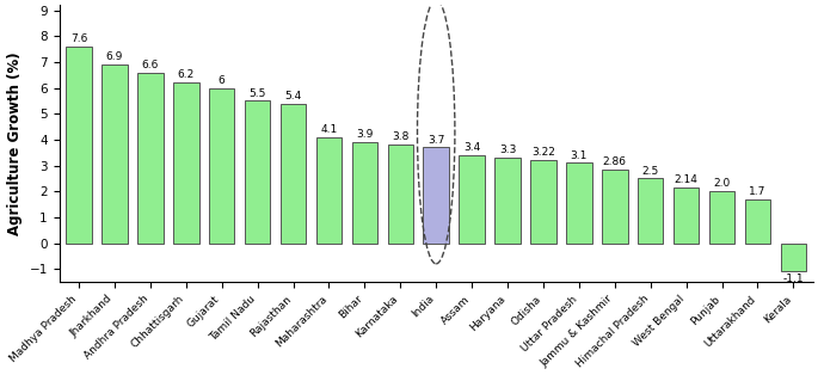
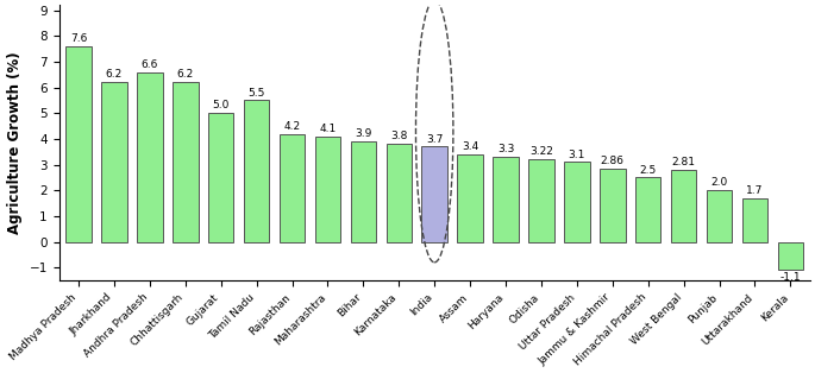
Jharkhand: 6.9 -> 6.2
Gujarat: 6 -> 5.0
Rajasthan: 5.4 -> 4.2
West Bengal: 2.14 -> 2.81
